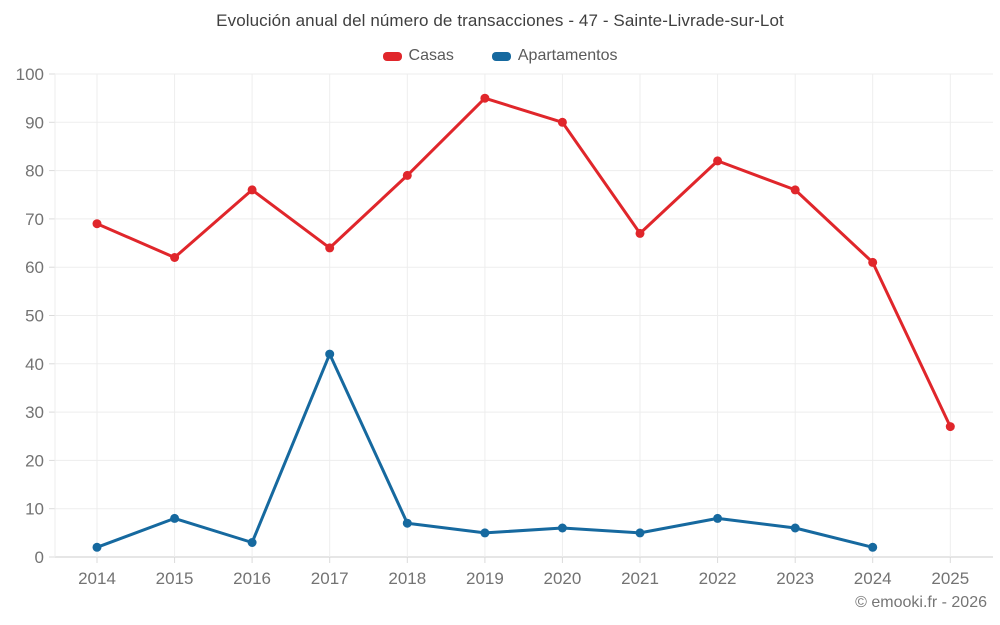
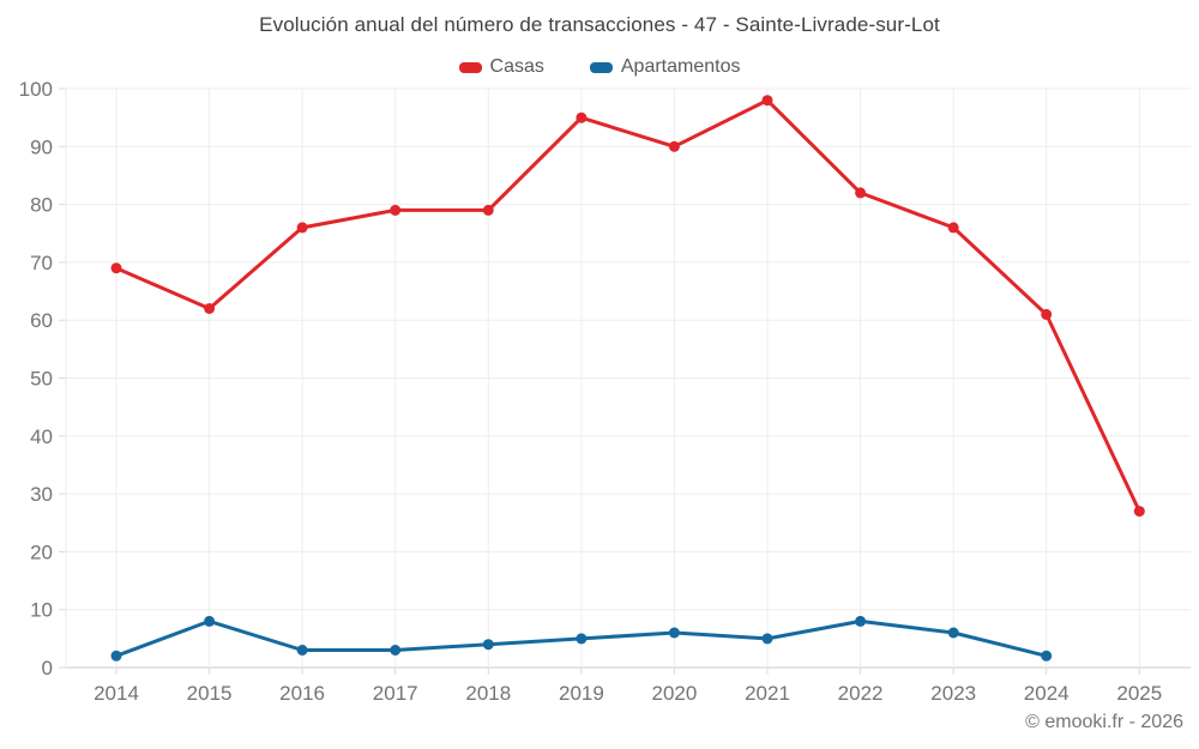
Casas/2017: 64 -> 79
Apartamentos/2017: 42 -> 3
Apartamentos/2018: 7 -> 4
Casas/2021: 67 -> 98
